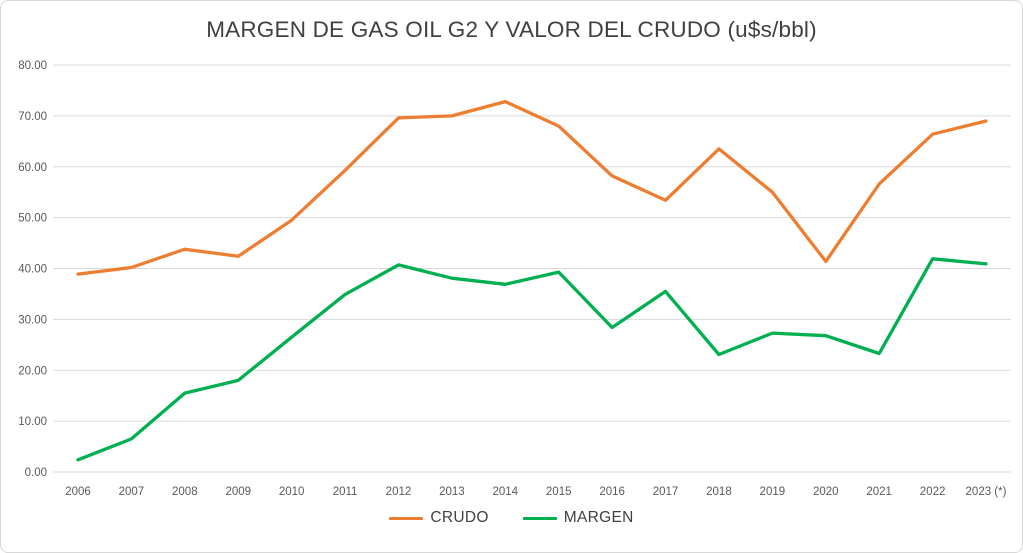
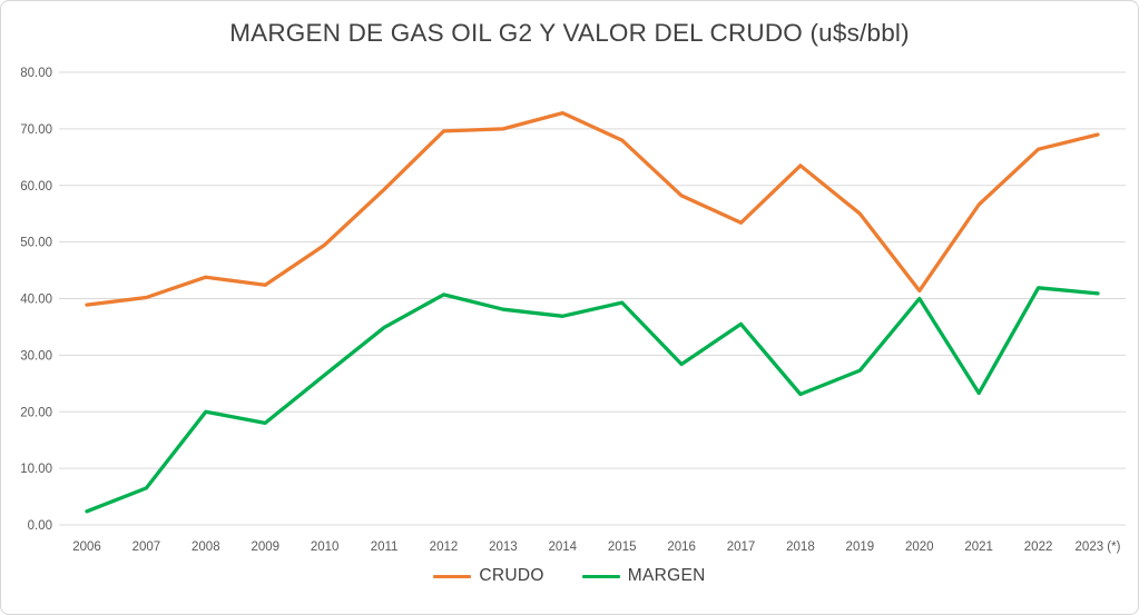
MARGEN/2008: 16 -> 20
MARGEN/2020: 27 -> 40
